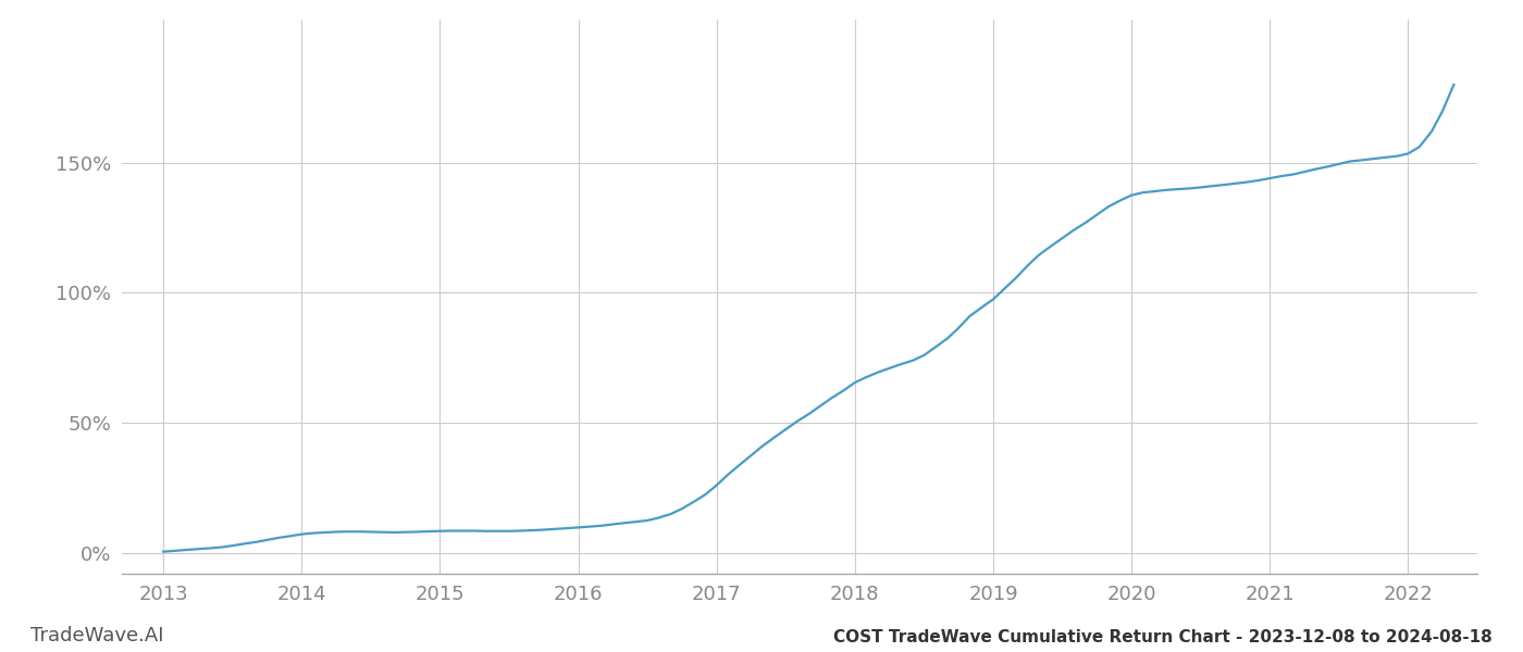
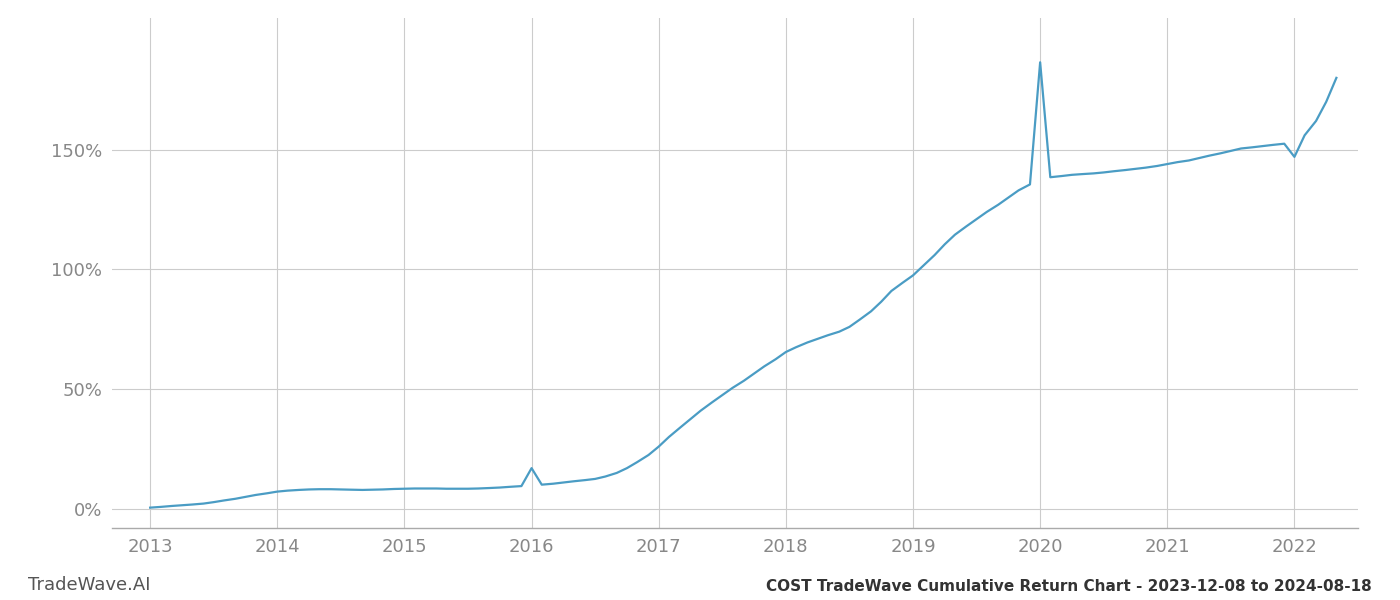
2016: 9.8% -> 17.0%
2020: 137.5% -> 186.5%
2022: 153.5% -> 147.0%
